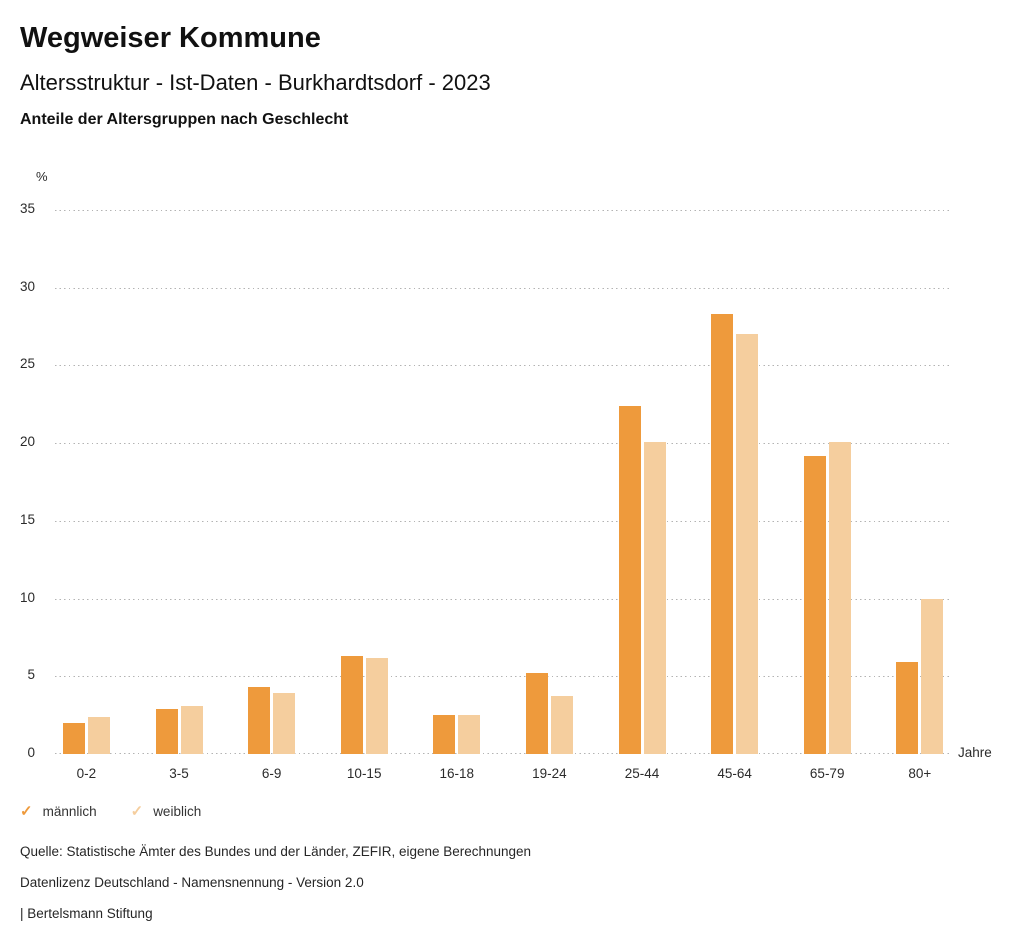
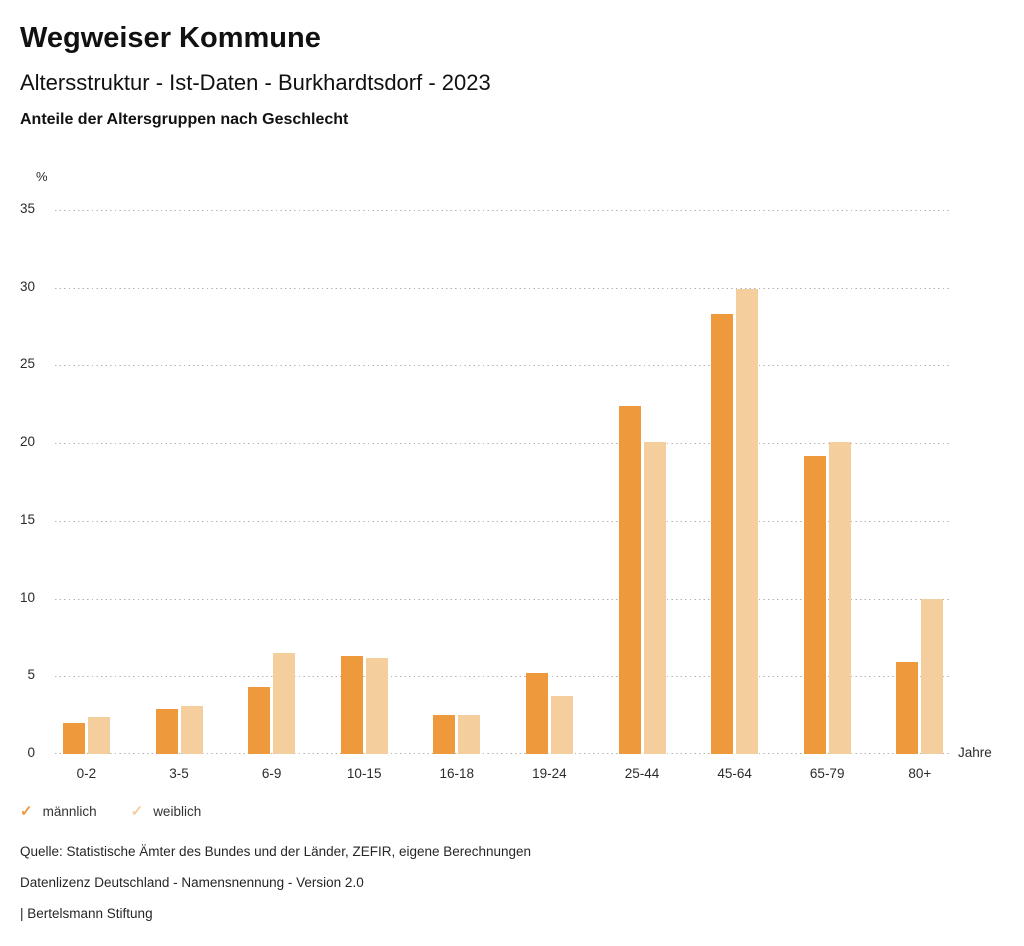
weiblich/6-9: 3.9 -> 6.5
weiblich/45-64: 27.0 -> 29.9
